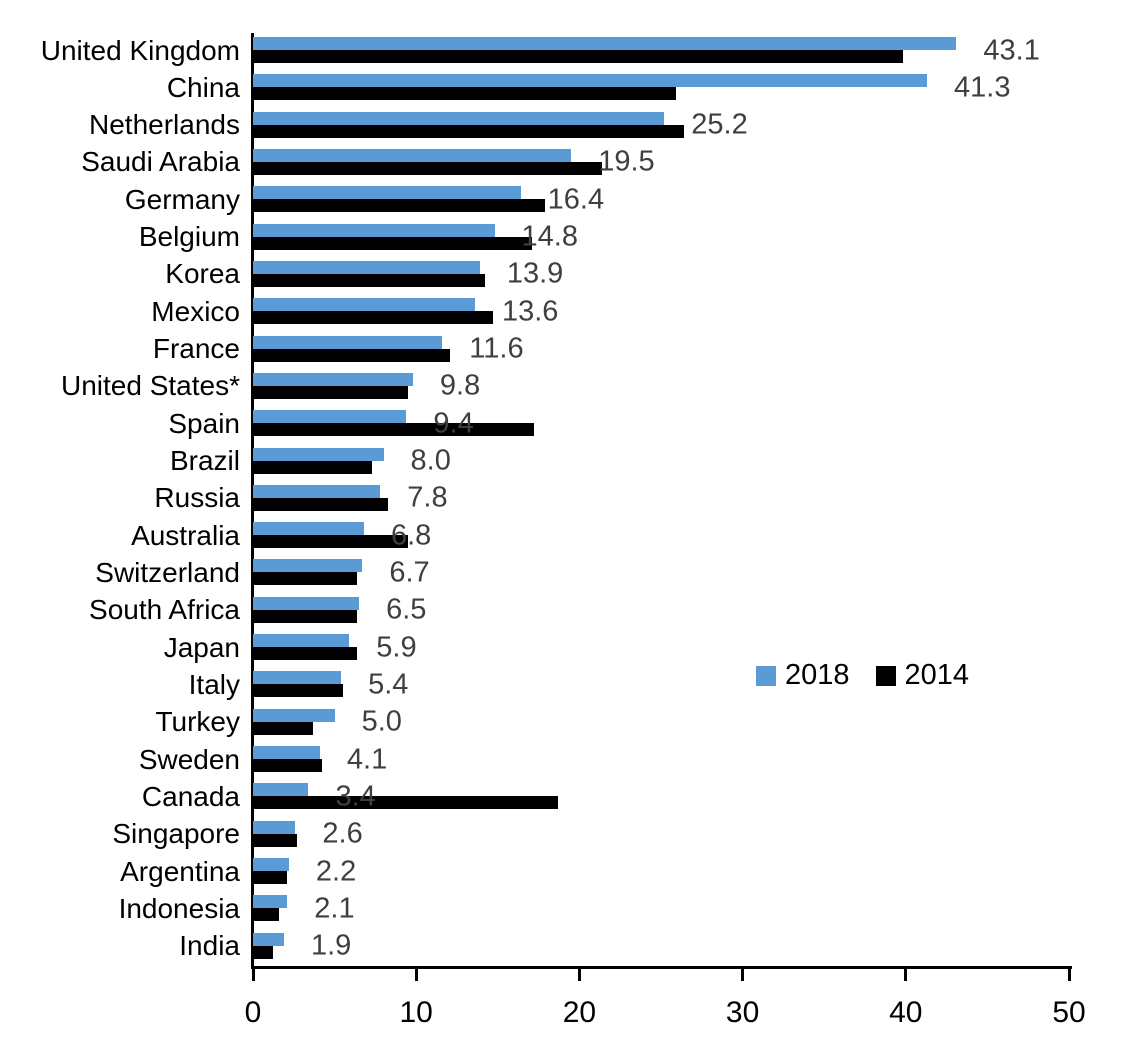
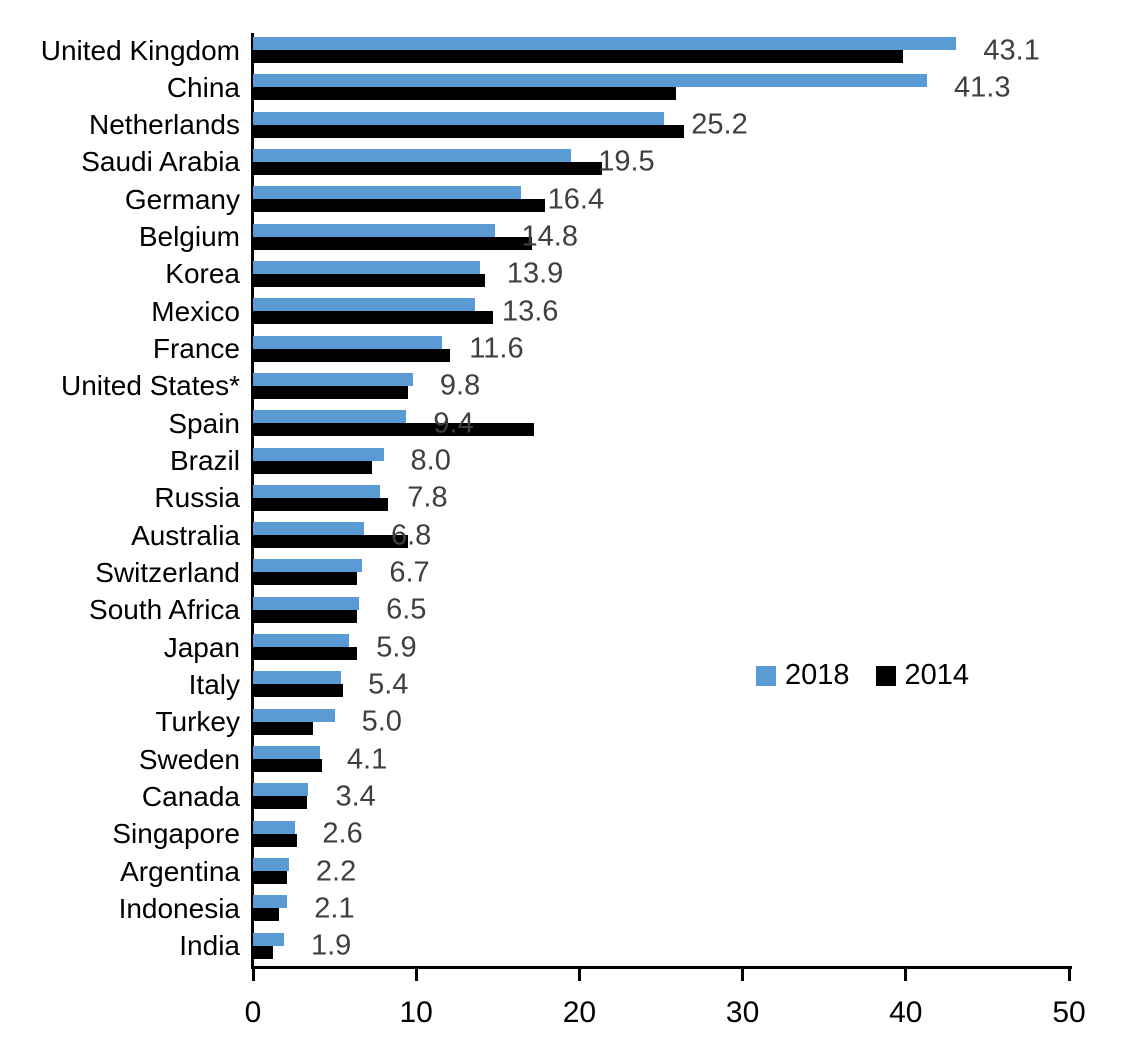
2014/Canada: 18.7 -> 3.3
